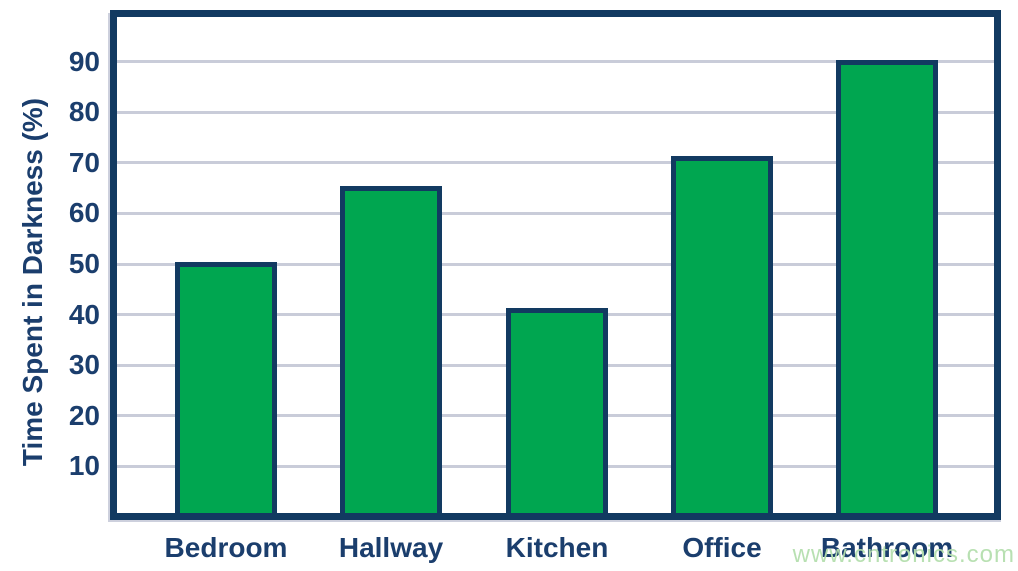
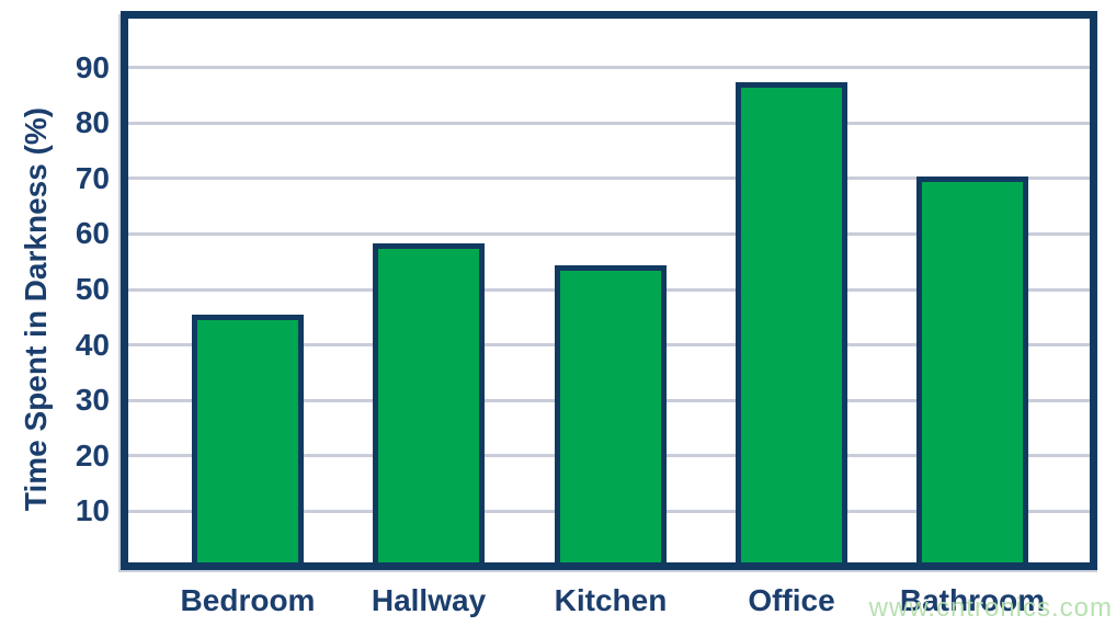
Bedroom: 50 -> 45
Hallway: 65 -> 58
Kitchen: 41 -> 54
Office: 71 -> 87
Bathroom: 90 -> 70
